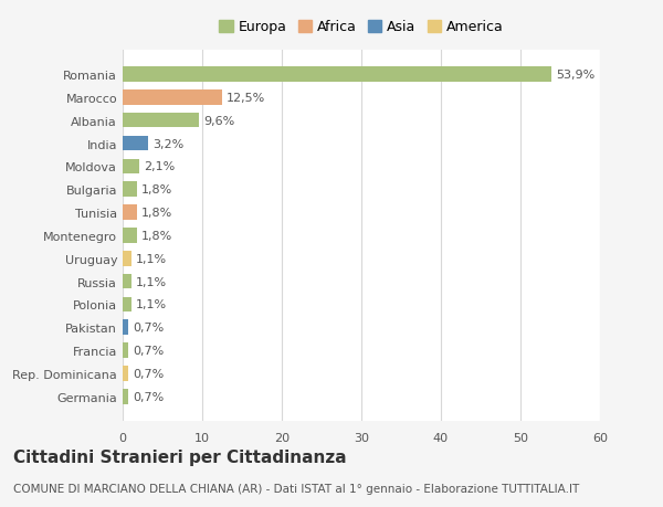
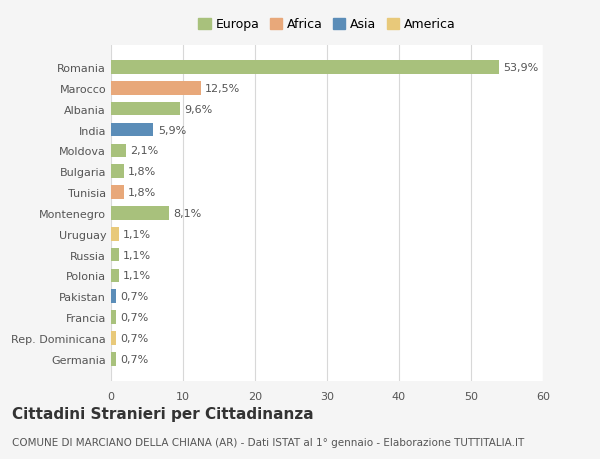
India: 3,2% -> 5,9%
Montenegro: 1,8% -> 8,1%
